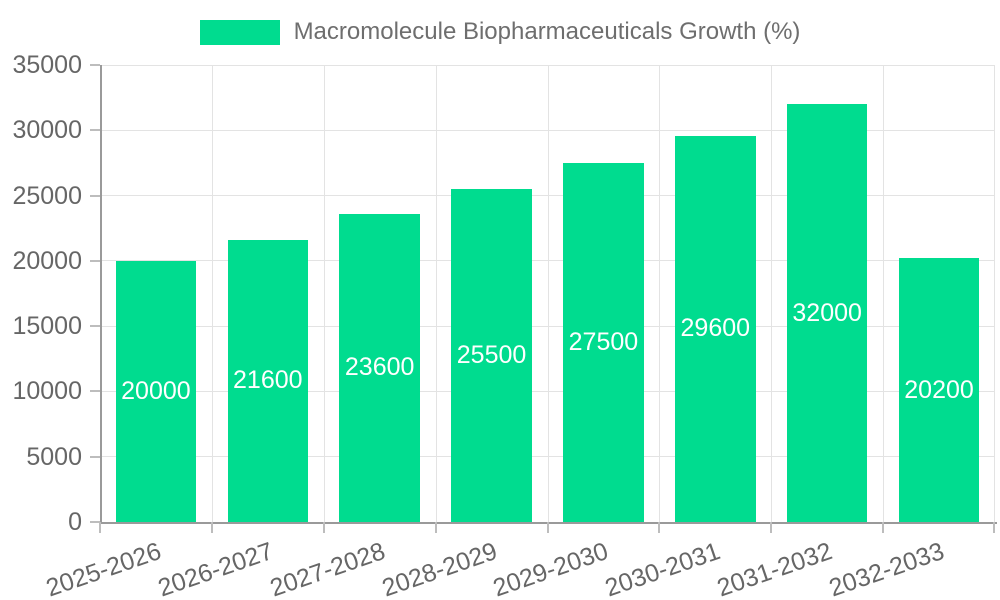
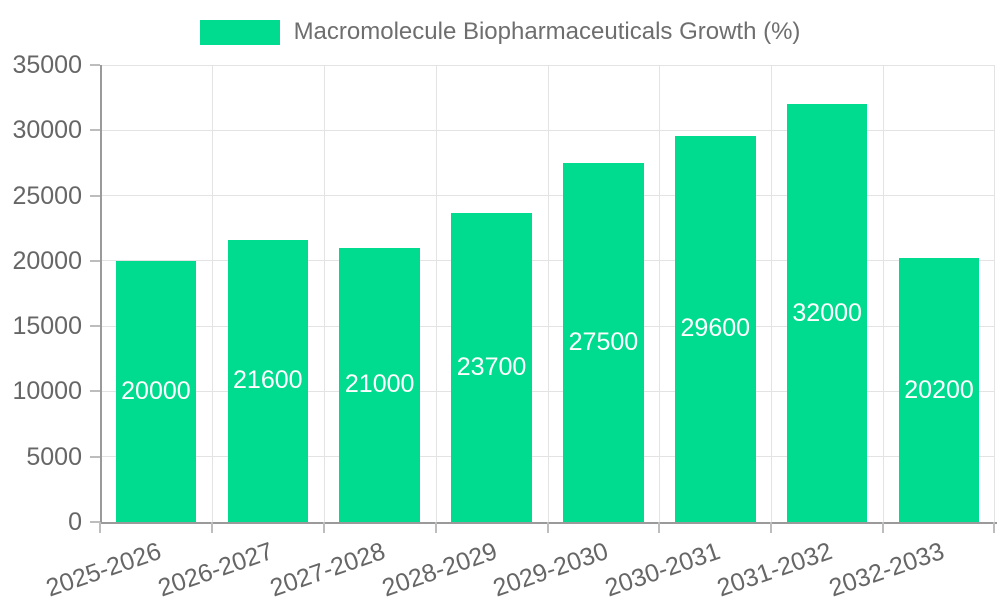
2027-2028: 23600 -> 21000
2028-2029: 25500 -> 23700
